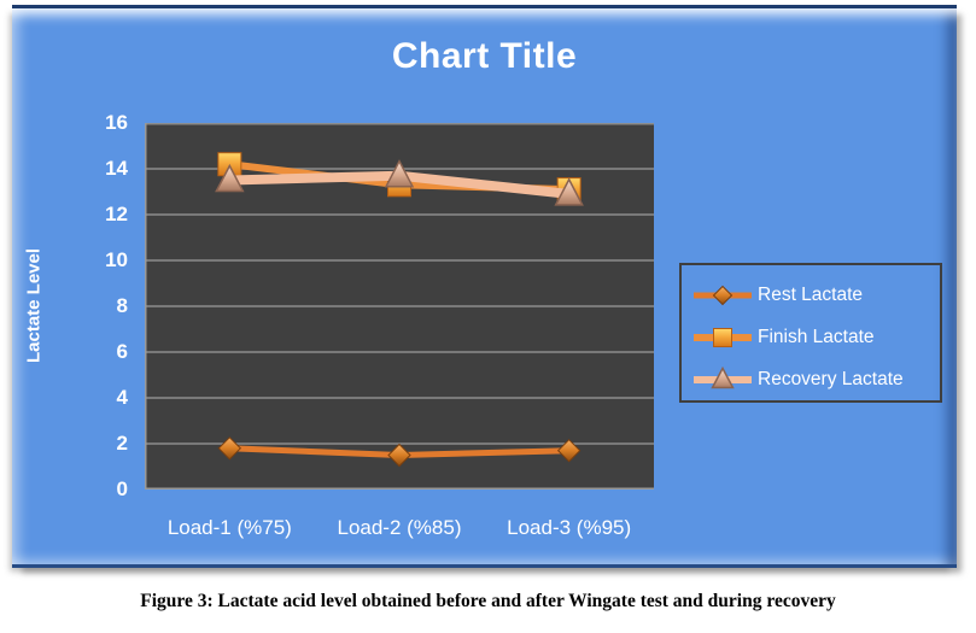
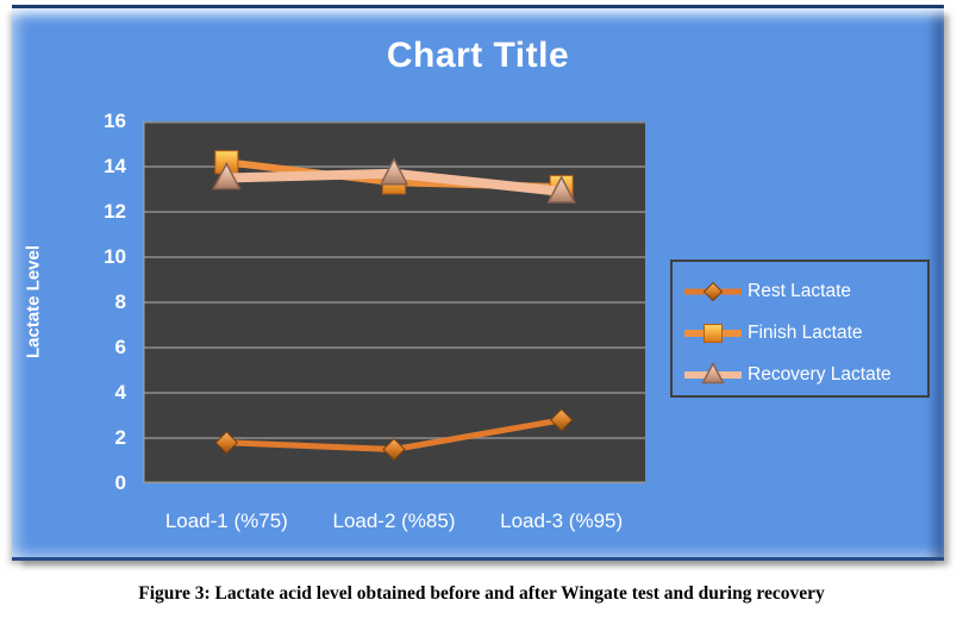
Rest Lactate/Load-3 (%95): 1.7 -> 2.8
